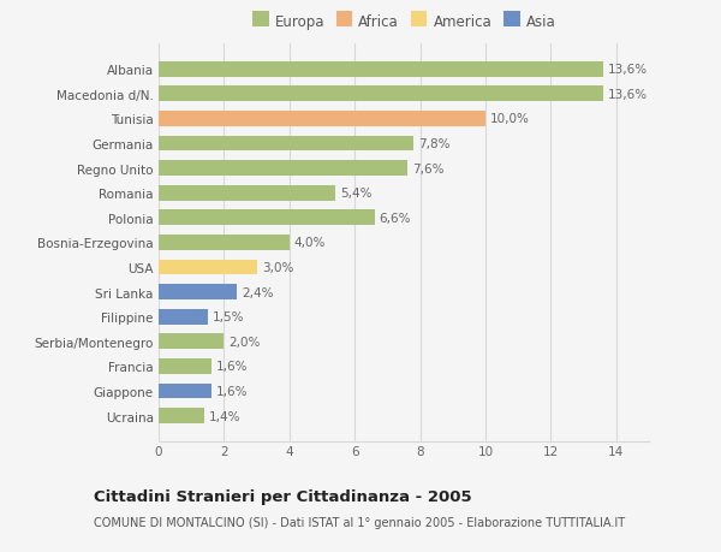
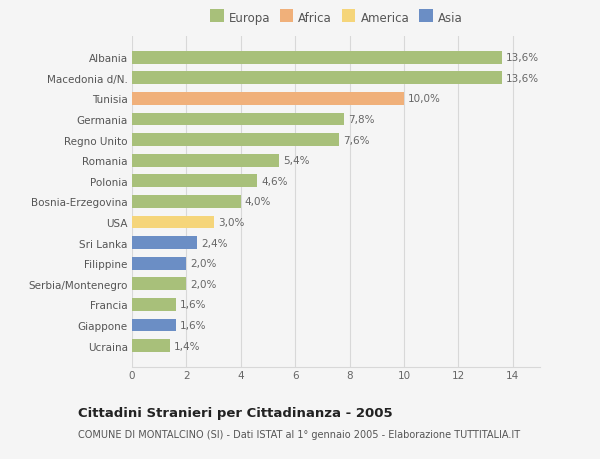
Polonia: 6,6% -> 4,6%
Filippine: 1,5% -> 2,0%
